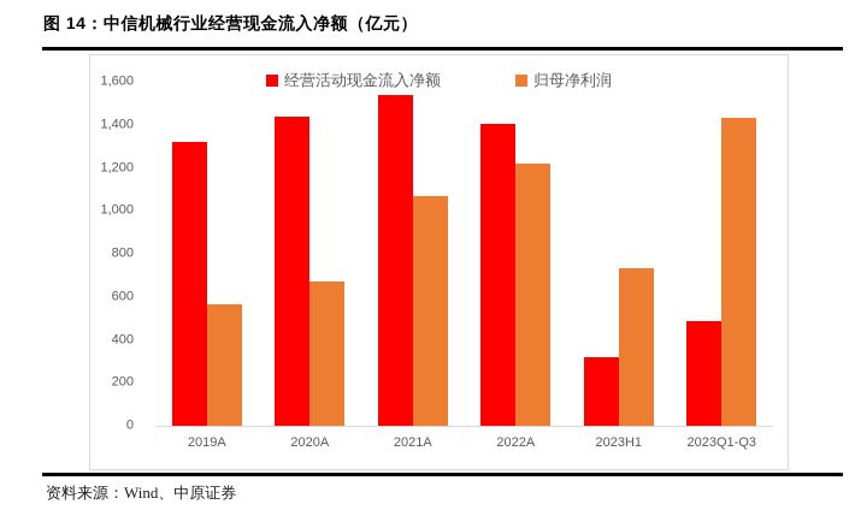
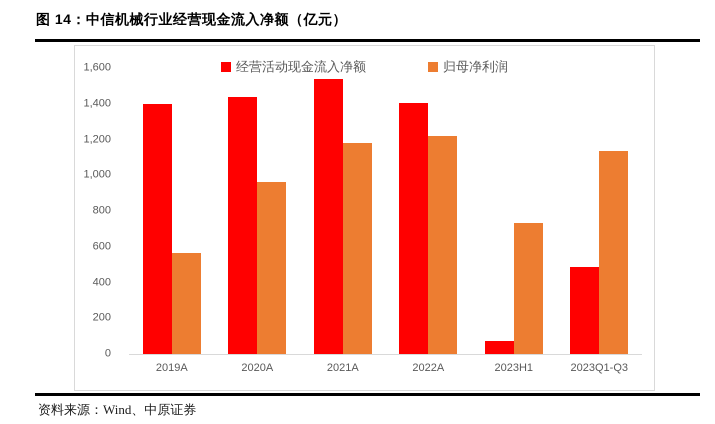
经营活动现金流入净额/2019A: 1320 -> 1400
归母净利润/2020A: 670 -> 960
归母净利润/2021A: 1070 -> 1180
经营活动现金流入净额/2023H1: 320 -> 70
归母净利润/2023Q1-Q3: 1430 -> 1140
